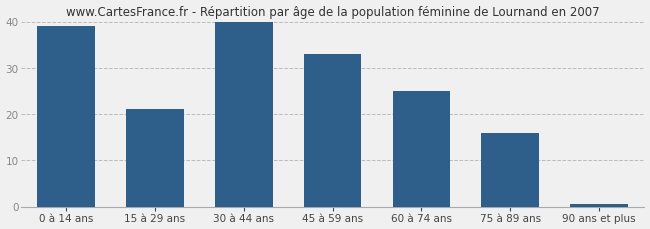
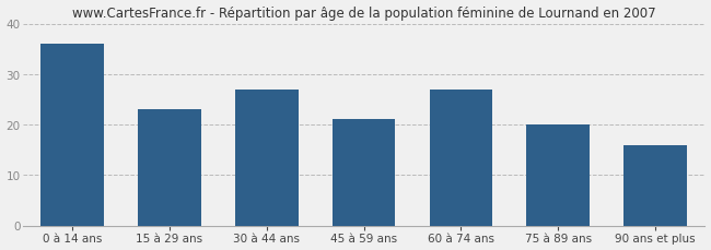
0 à 14 ans: 39.0 -> 36.0
15 à 29 ans: 21.0 -> 23.0
30 à 44 ans: 40.0 -> 27.0
45 à 59 ans: 33.0 -> 21.0
60 à 74 ans: 25.0 -> 27.0
75 à 89 ans: 16.0 -> 20.0
90 ans et plus: 0.5 -> 16.0
